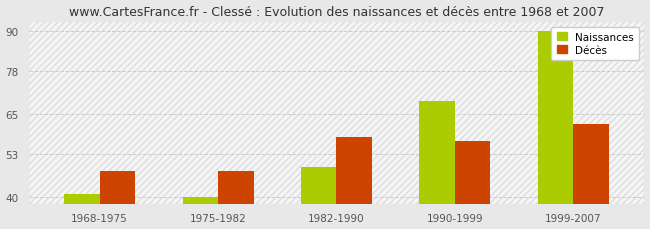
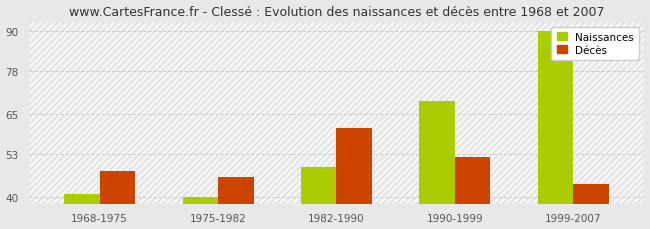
Décès/1975-1982: 48 -> 46
Décès/1982-1990: 58 -> 61
Décès/1990-1999: 57 -> 52
Décès/1999-2007: 62 -> 44
